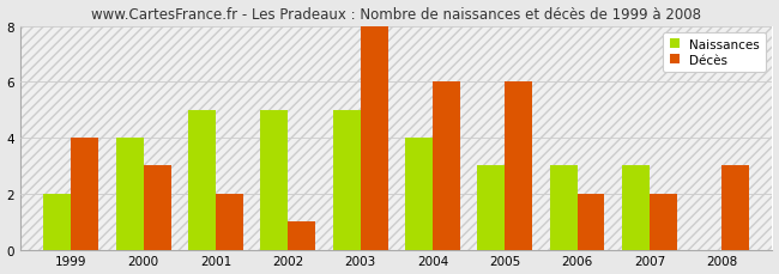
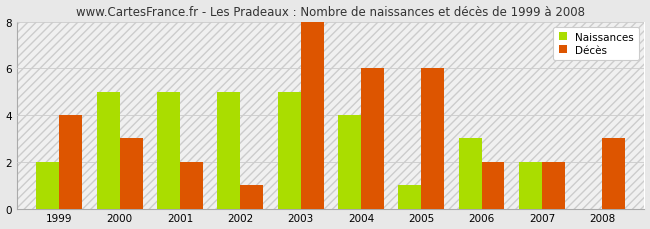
Naissances/2000: 4 -> 5
Naissances/2005: 3 -> 1
Naissances/2007: 3 -> 2
